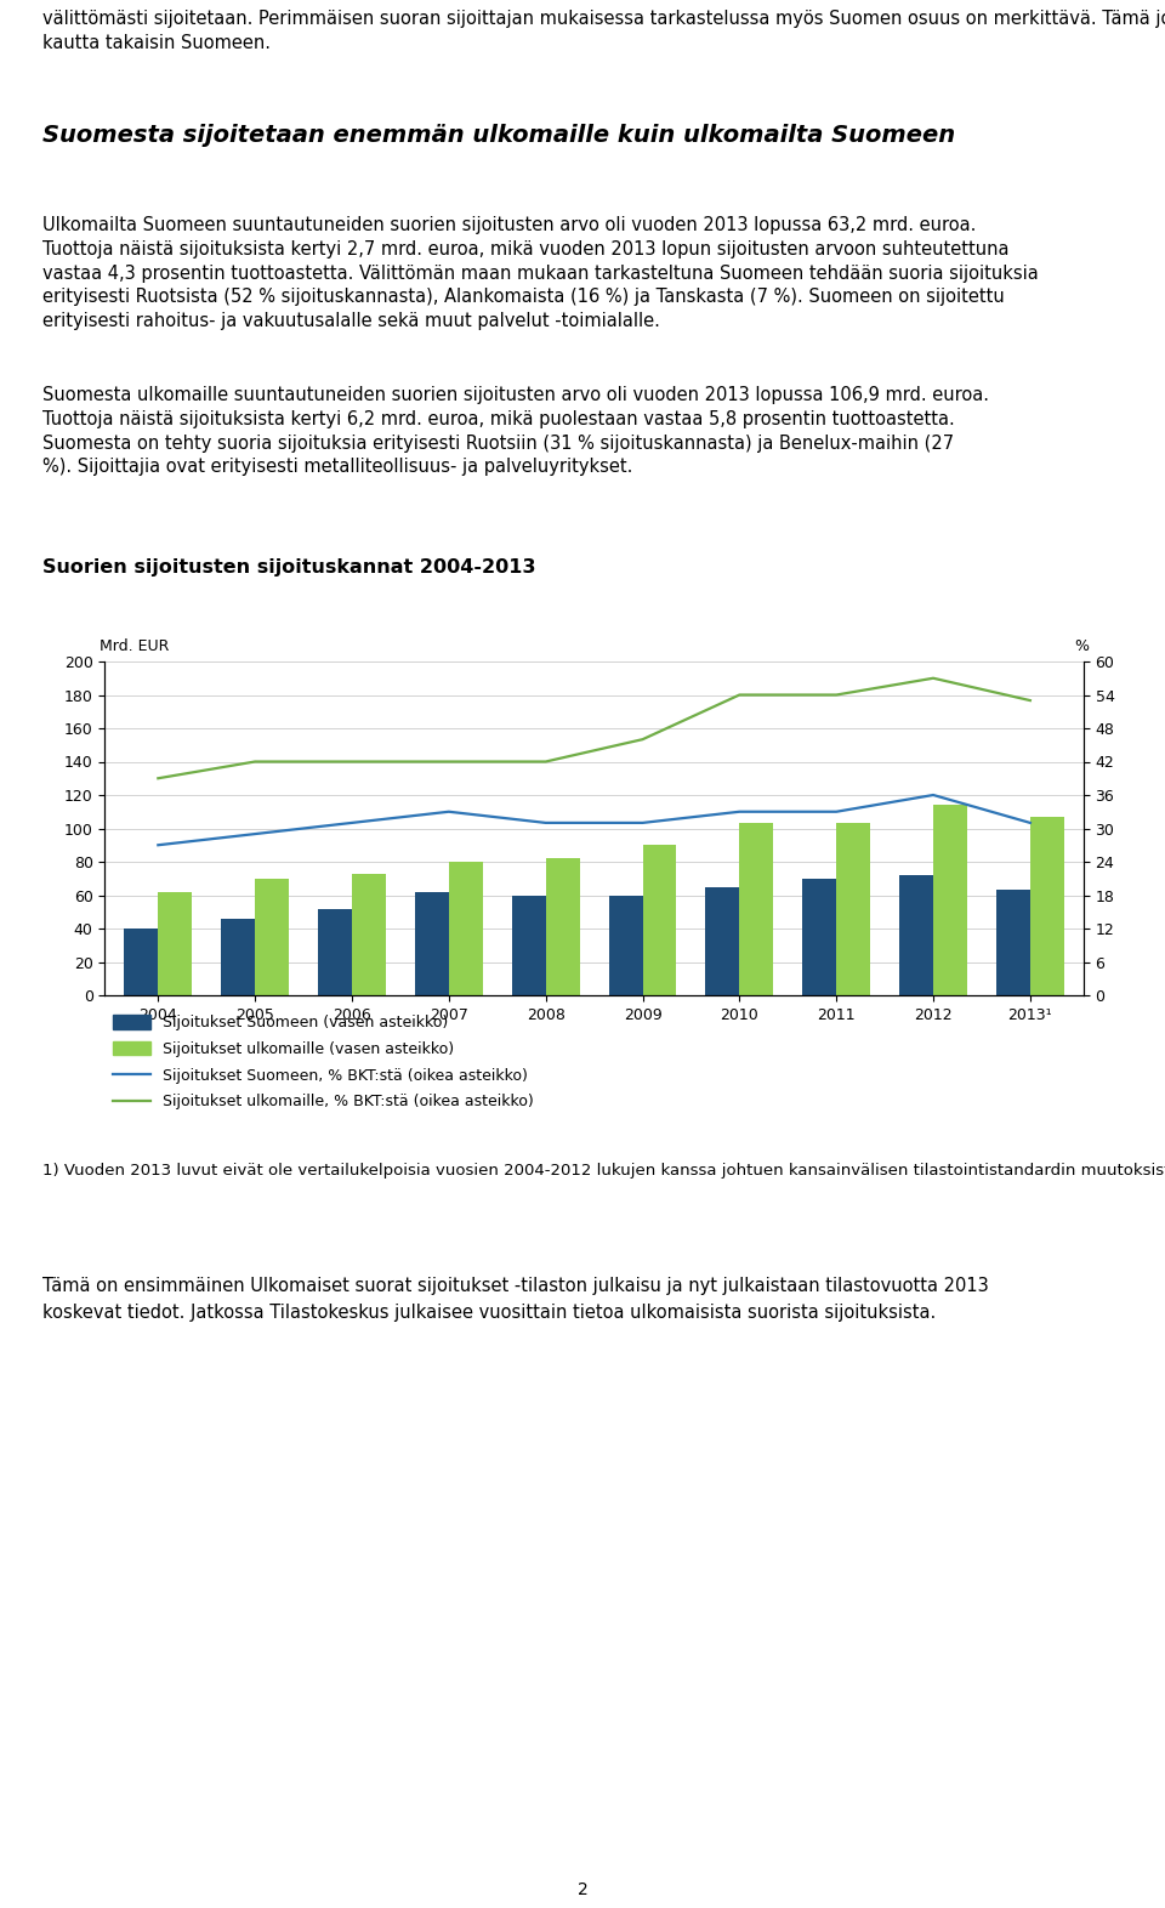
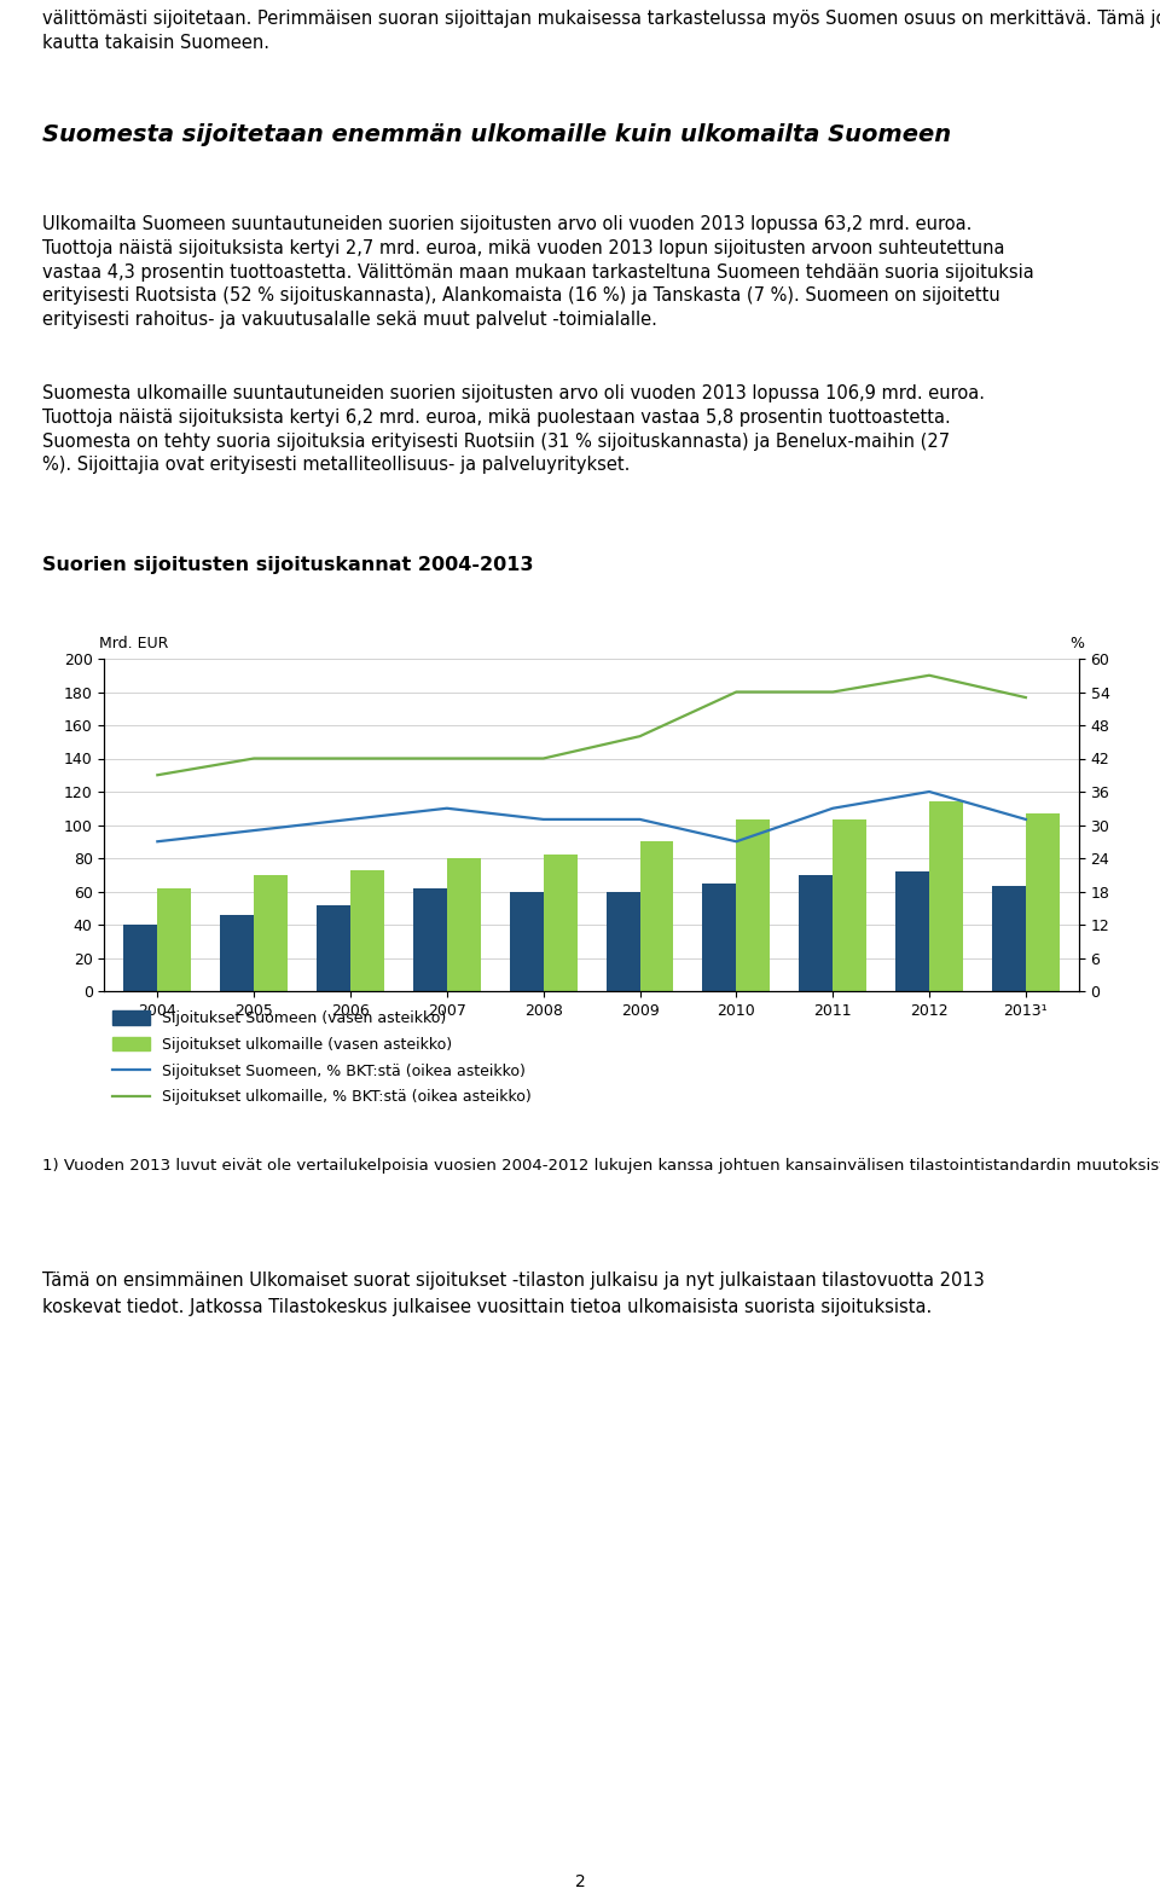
Sijoitukset Suomeen, % BKT:stä (oikea asteikko)/2010: 33 -> 27
